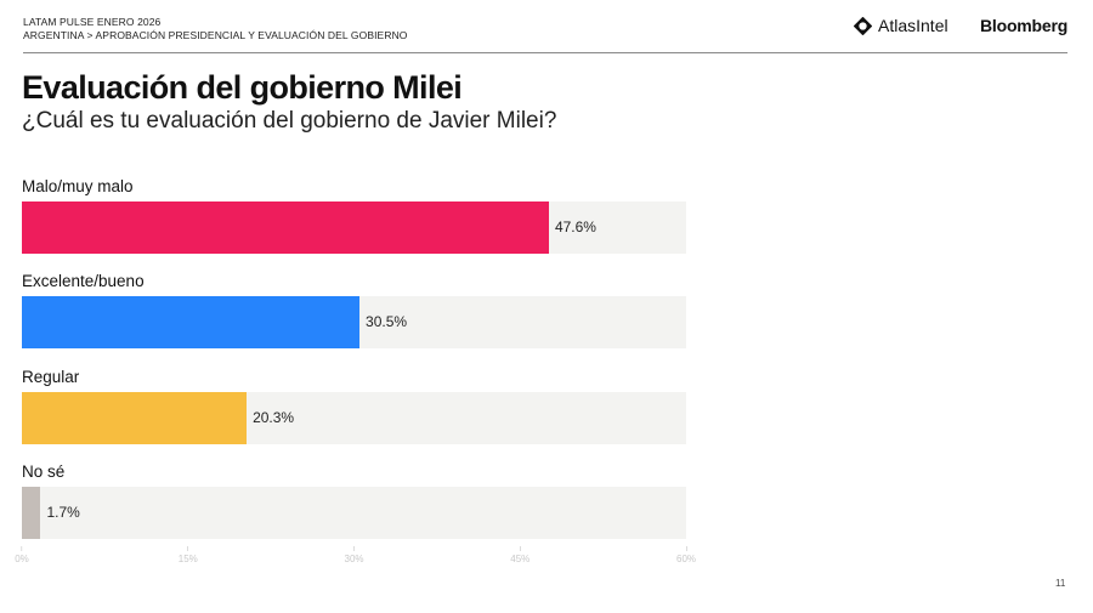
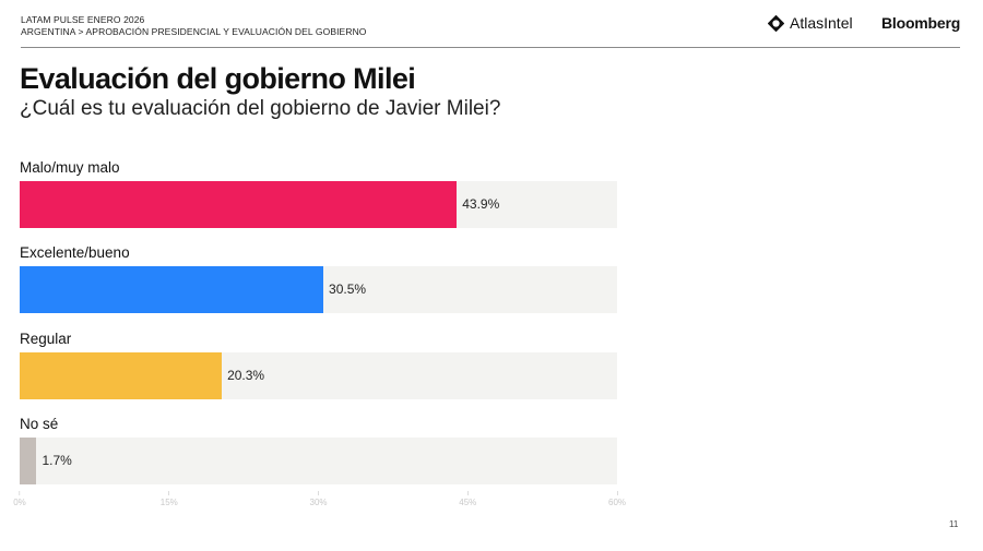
Malo/muy malo: 47.6% -> 43.9%
